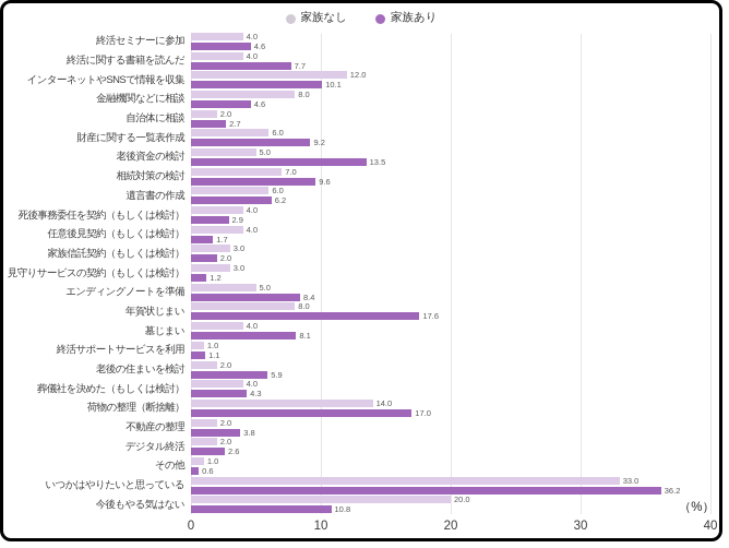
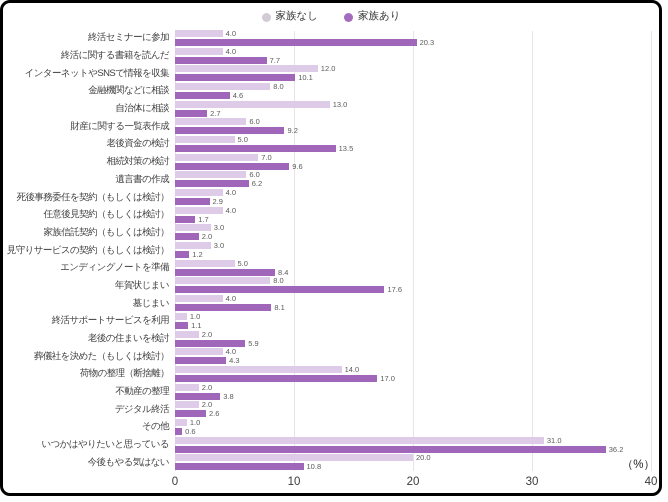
家族あり/終活セミナーに参加: 4.6 -> 20.3
家族なし/自治体に相談: 2.0 -> 13.0
家族なし/いつかはやりたいと思っている: 33.0 -> 31.0
